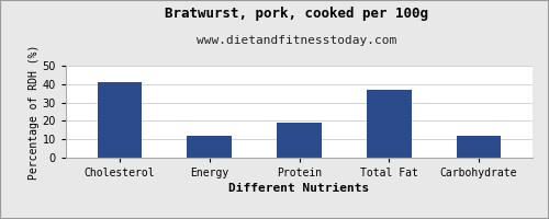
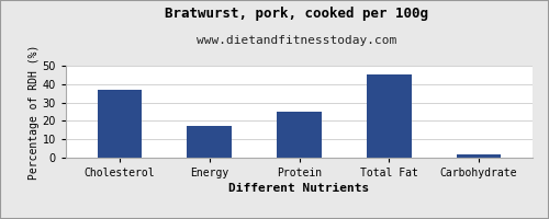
Cholesterol: 41 -> 37
Energy: 12 -> 17
Protein: 19 -> 25
Total Fat: 37 -> 45
Carbohydrate: 12 -> 2
